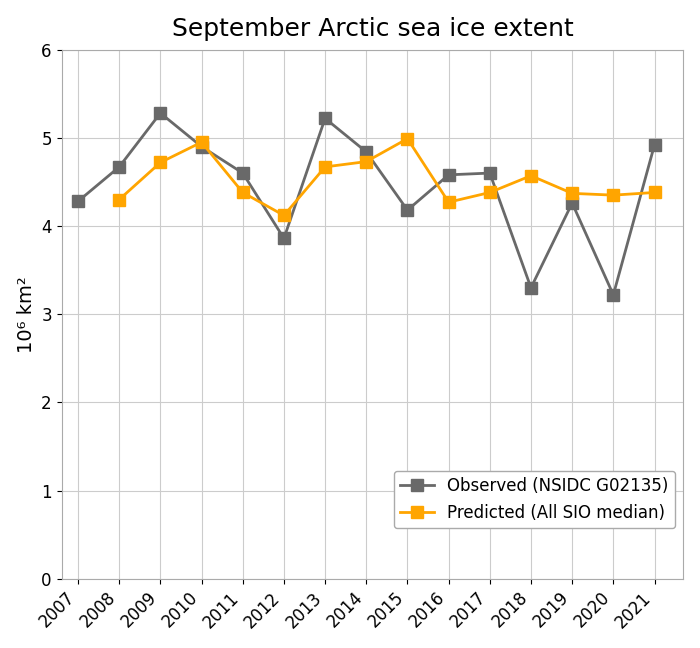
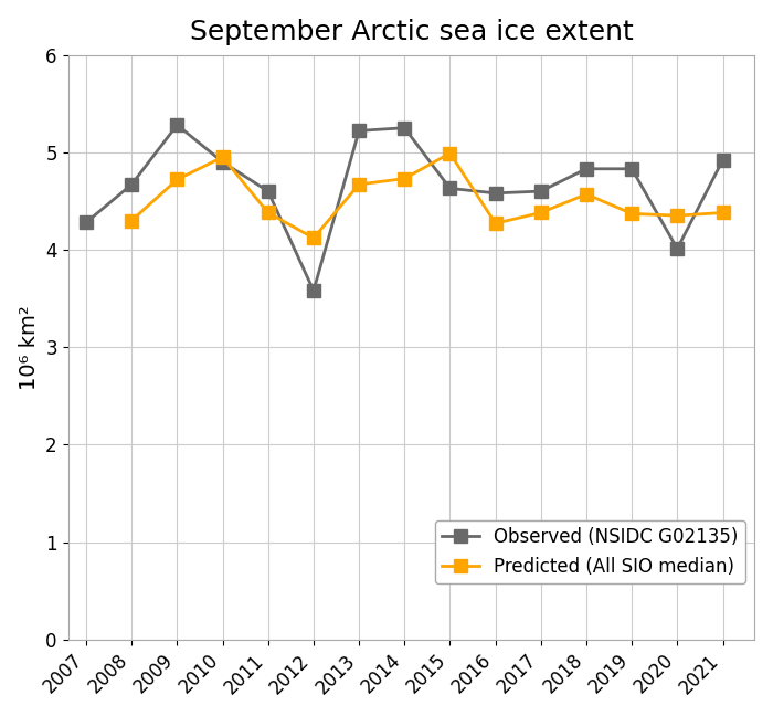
Observed (NSIDC G02135)/2012: 3.86 -> 3.58
Observed (NSIDC G02135)/2014: 4.84 -> 5.25
Observed (NSIDC G02135)/2015: 4.18 -> 4.63
Observed (NSIDC G02135)/2018: 3.30 -> 4.83
Observed (NSIDC G02135)/2019: 4.26 -> 4.83
Observed (NSIDC G02135)/2020: 3.22 -> 4.01
